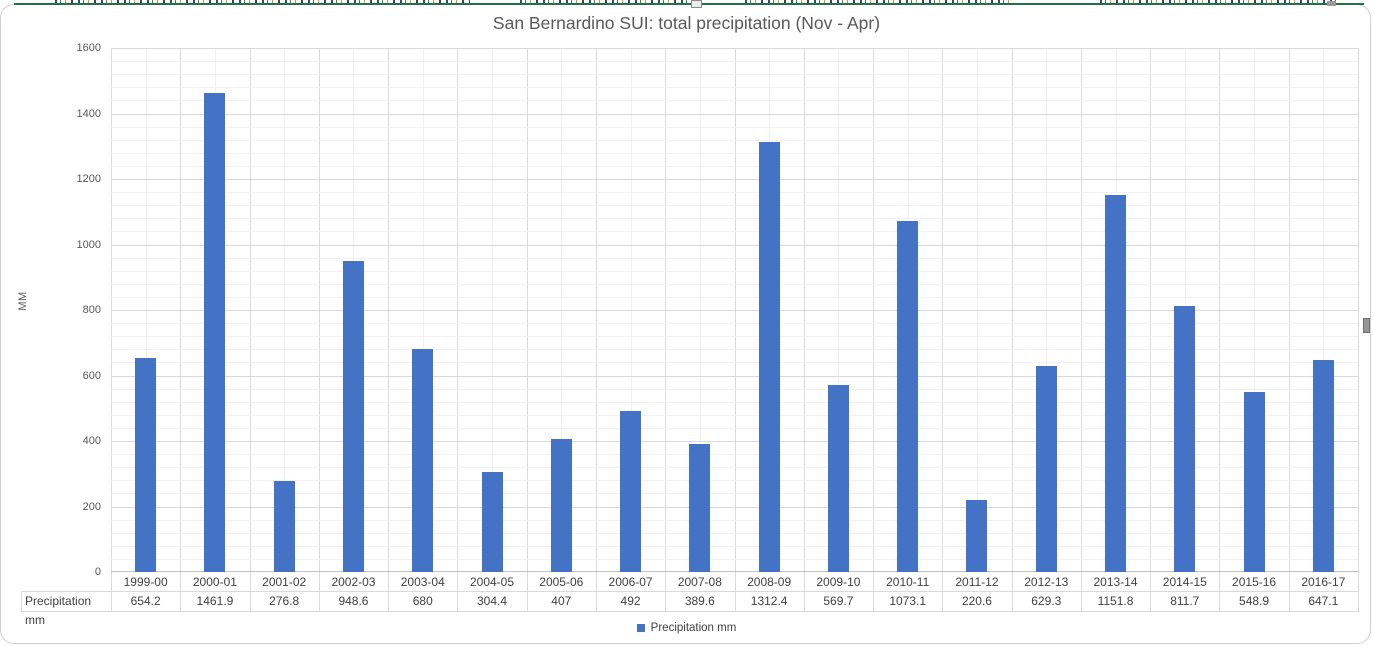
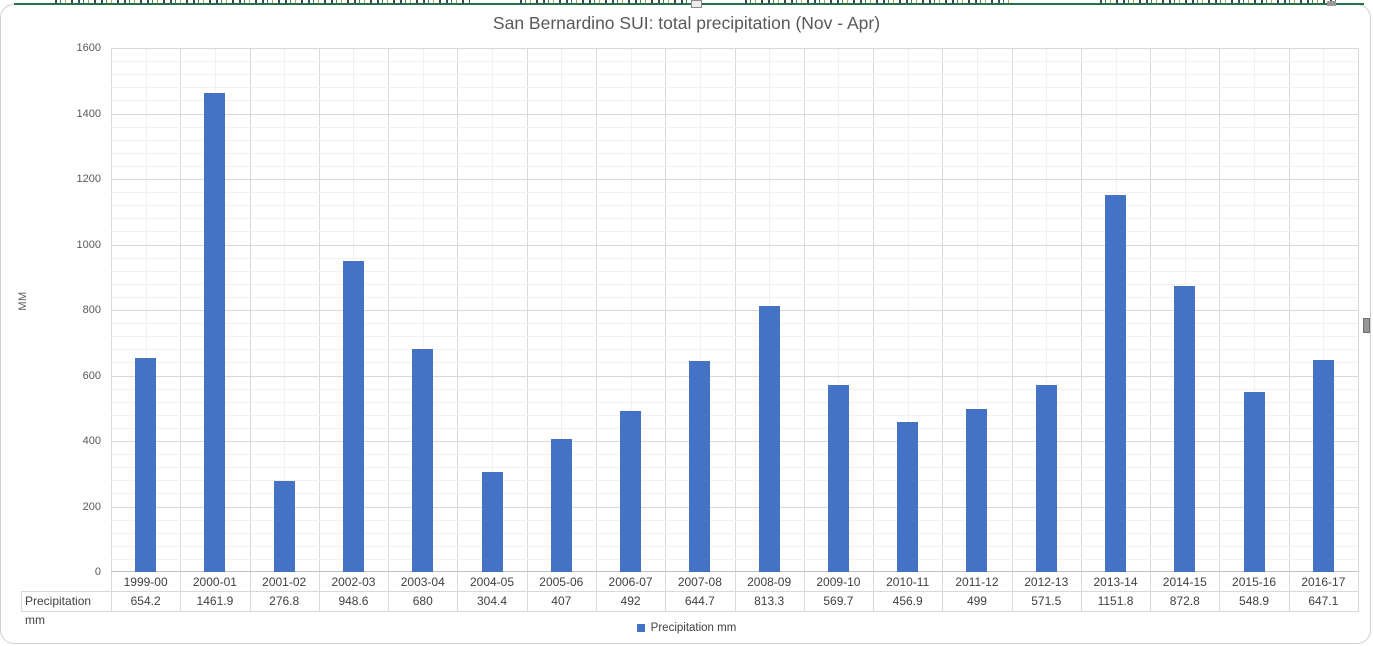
2007-08: 389.6 -> 644.7
2008-09: 1312.4 -> 813.3
2010-11: 1073.1 -> 456.9
2011-12: 220.6 -> 499
2012-13: 629.3 -> 571.5
2014-15: 811.7 -> 872.8
